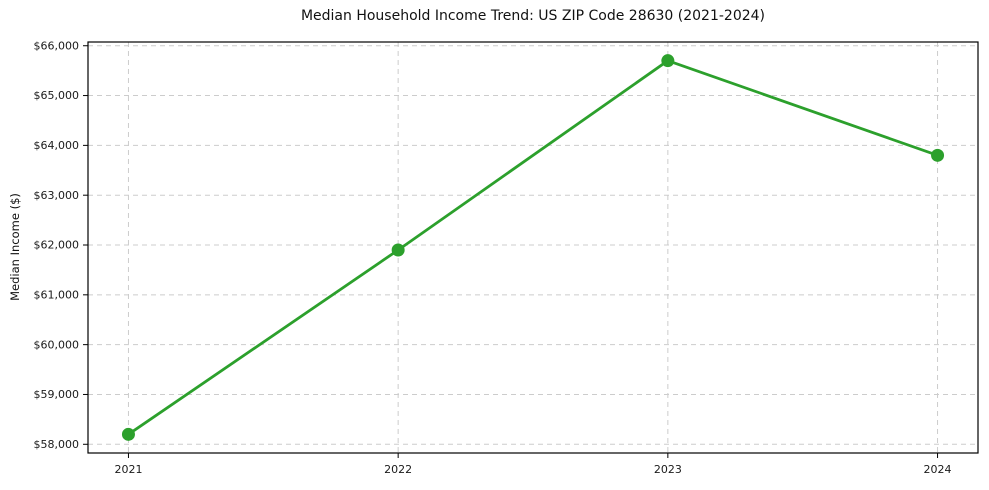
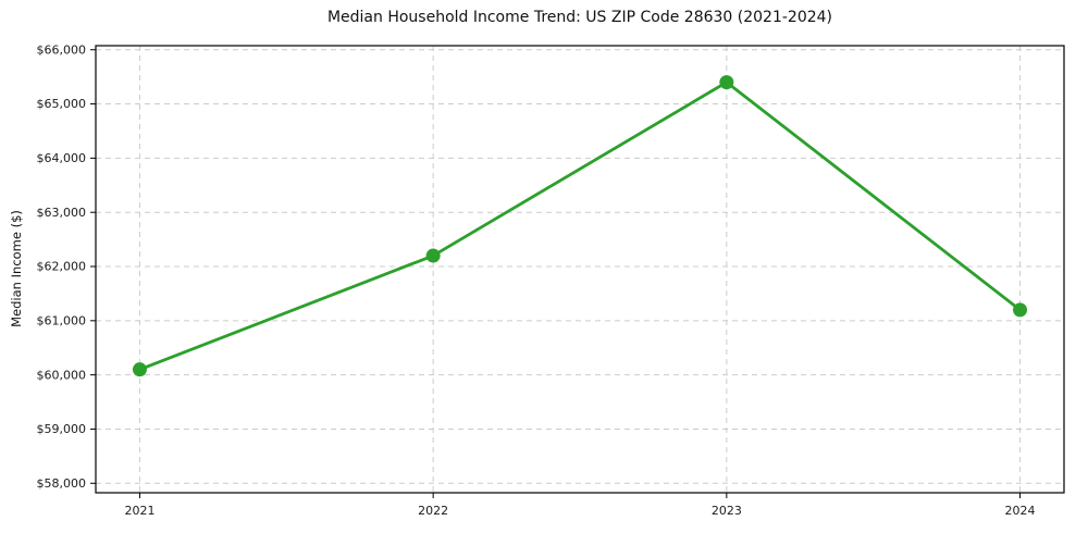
2021: $58200 -> $60100
2022: $61900 -> $62200
2023: $65700 -> $65400
2024: $63800 -> $61200
